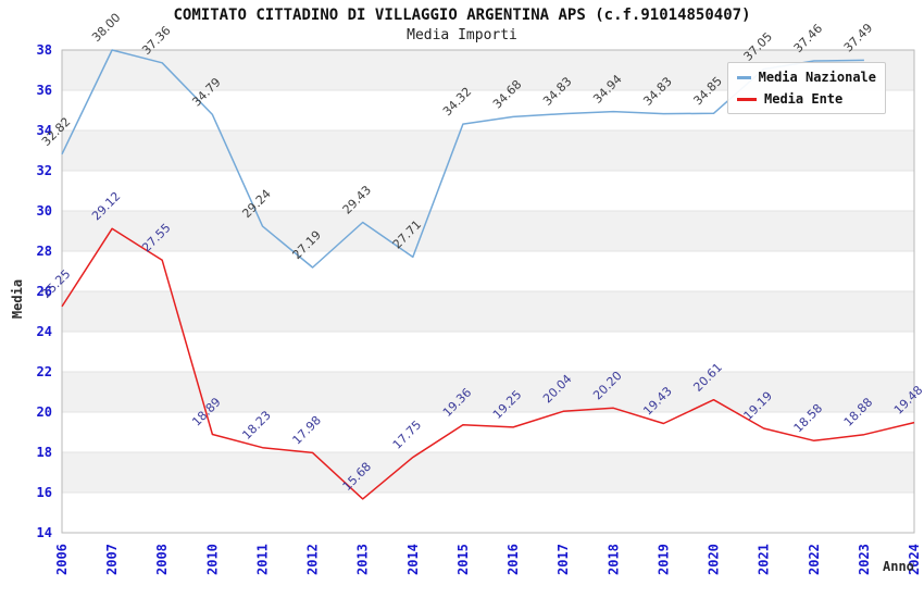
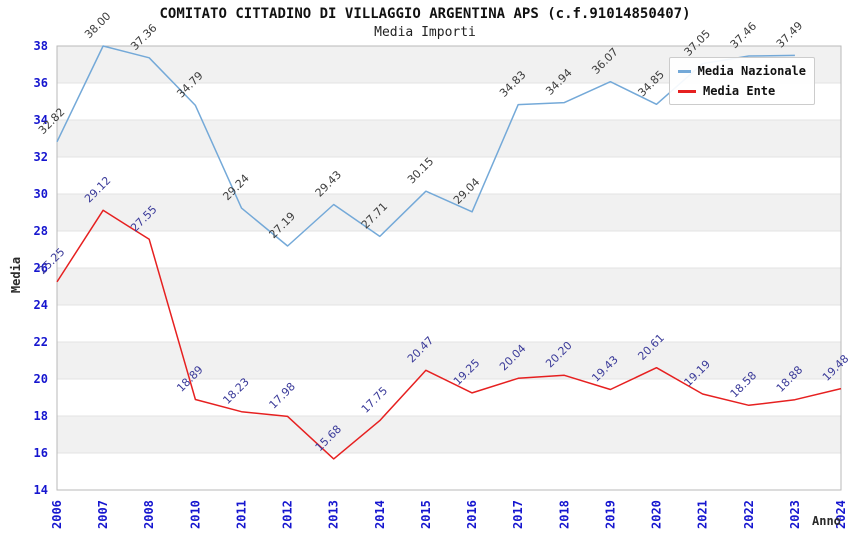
Media Nazionale/2015: 34.32 -> 30.15
Media Ente/2015: 19.36 -> 20.47
Media Nazionale/2016: 34.68 -> 29.04
Media Nazionale/2019: 34.83 -> 36.07
